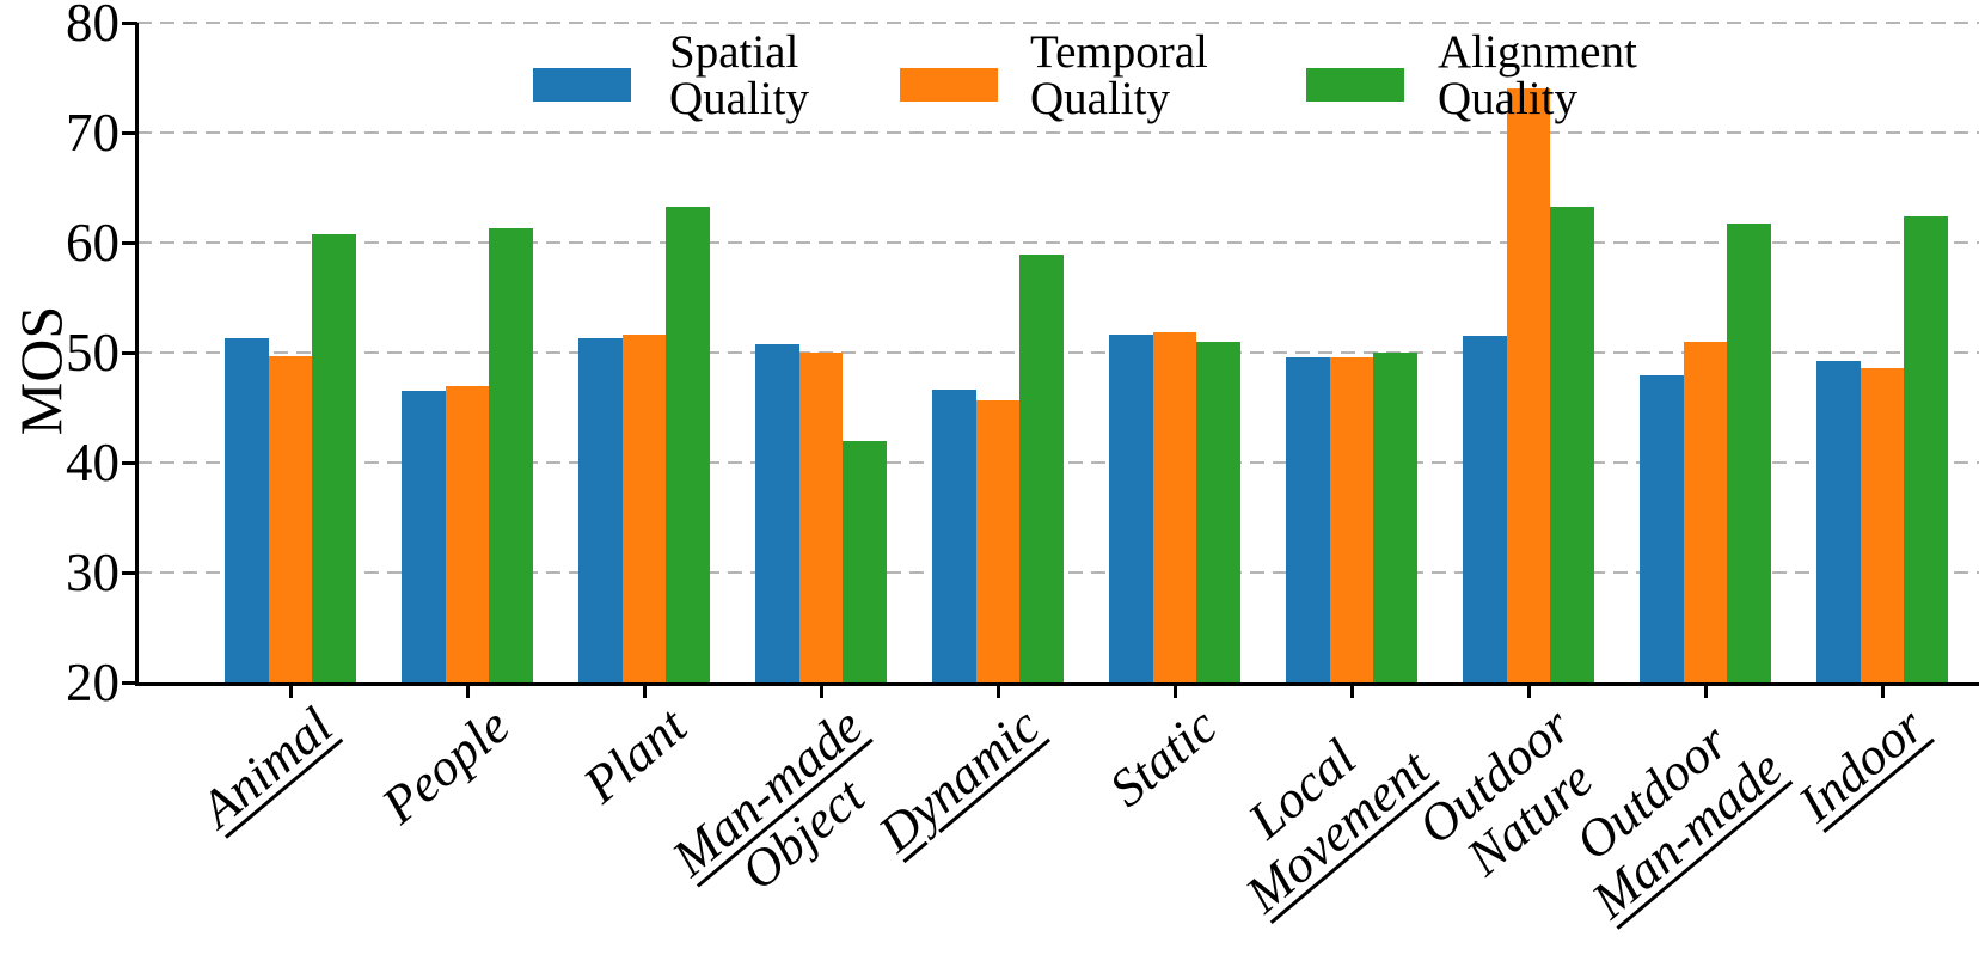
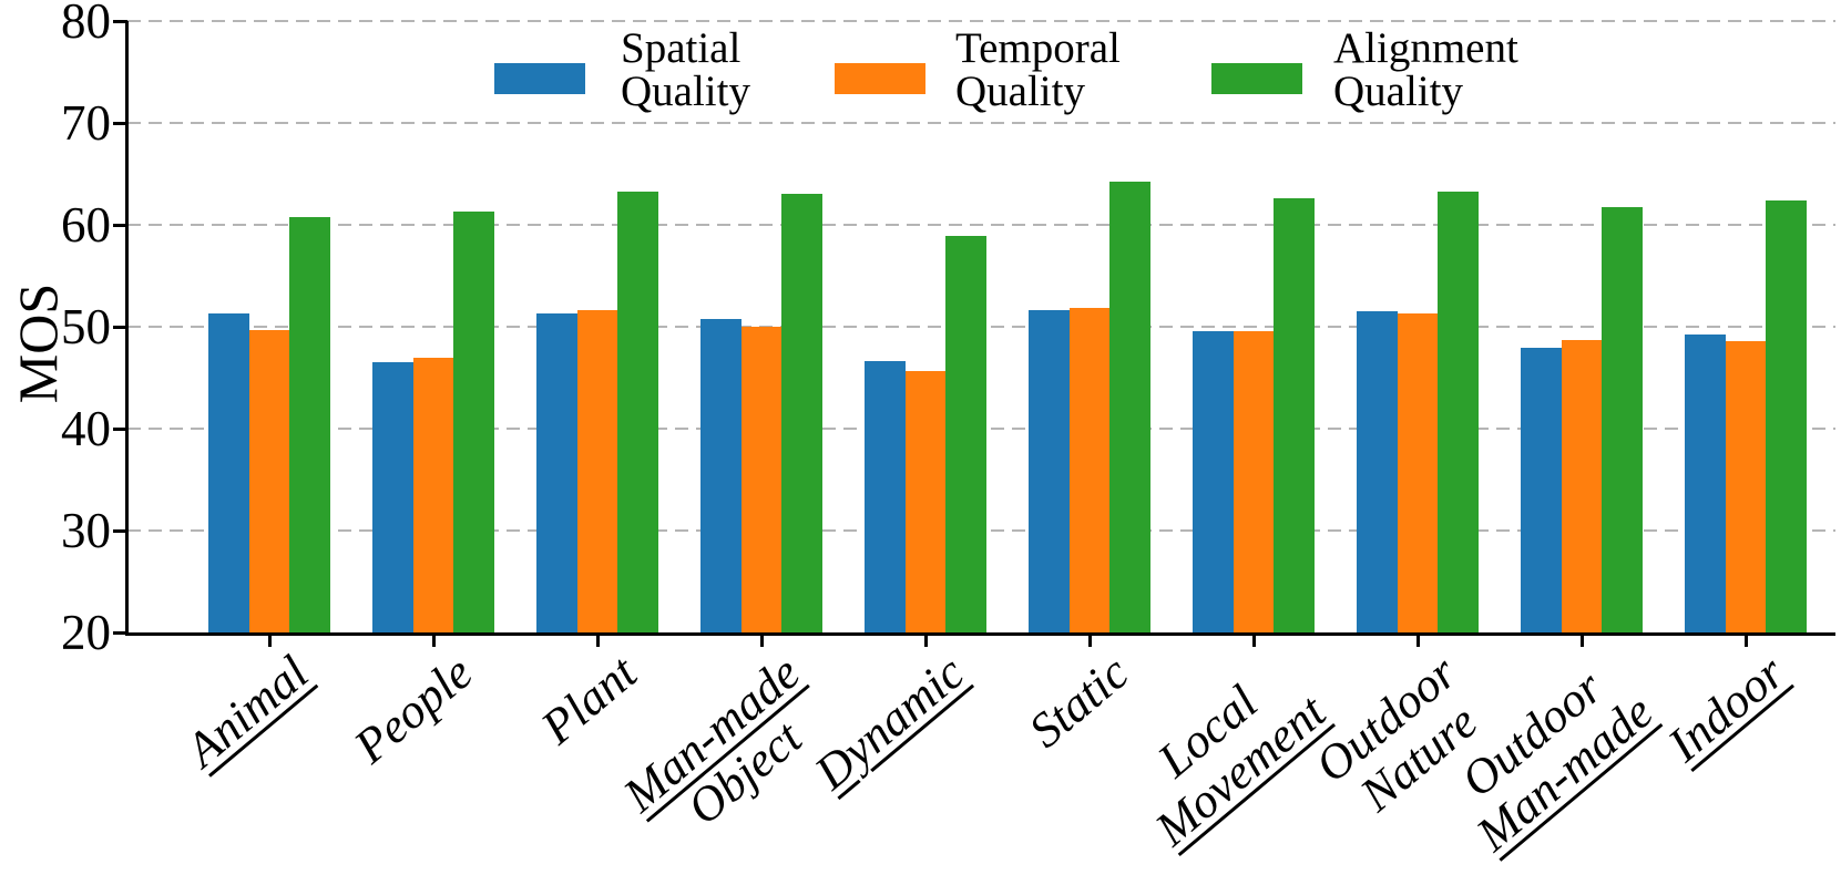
Alignment Quality/Man-made Object: 42 -> 63
Alignment Quality/Static: 51 -> 64
Alignment Quality/Local Movement: 50 -> 63
Temporal Quality/Outdoor Nature: 74 -> 51
Temporal Quality/Outdoor Man-made: 51 -> 49
